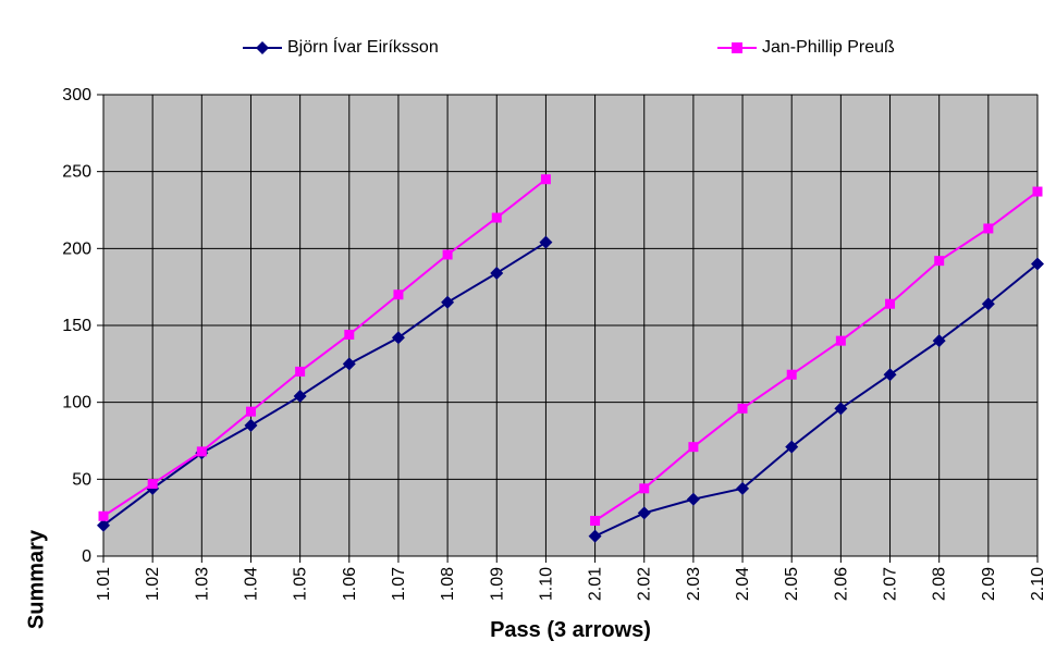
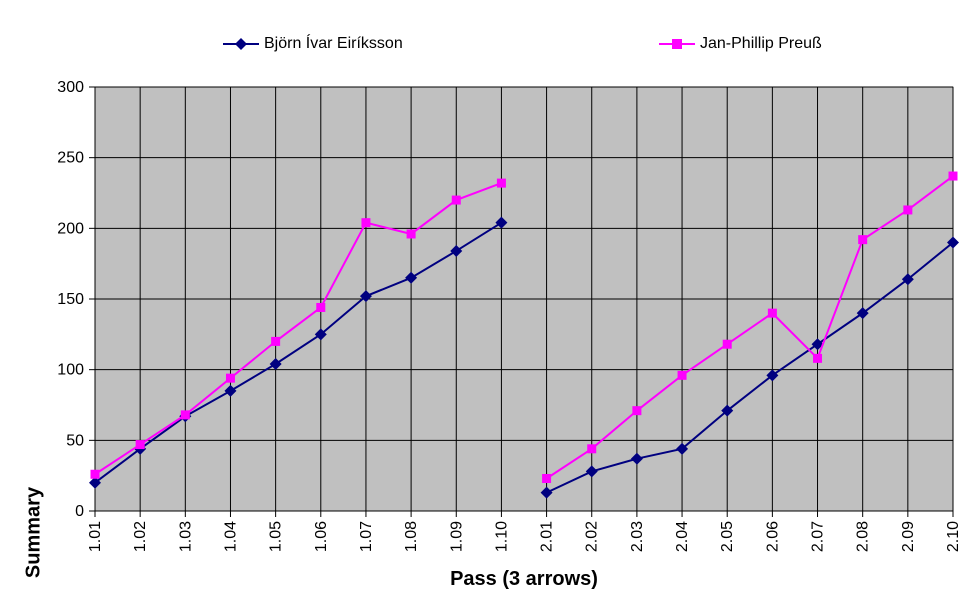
Björn Ívar Eiríksson/1.07: 142 -> 152
Jan-Phillip Preuß/1.07: 170 -> 204
Jan-Phillip Preuß/1.10: 245 -> 232
Jan-Phillip Preuß/2.07: 164 -> 108
